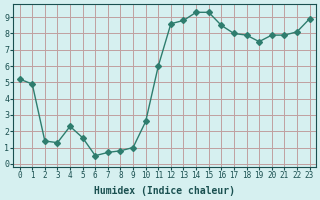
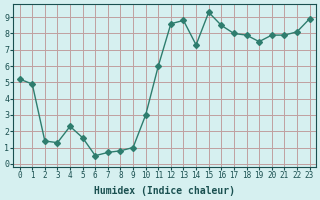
10: 2.6 -> 3.0
14: 9.3 -> 7.3
